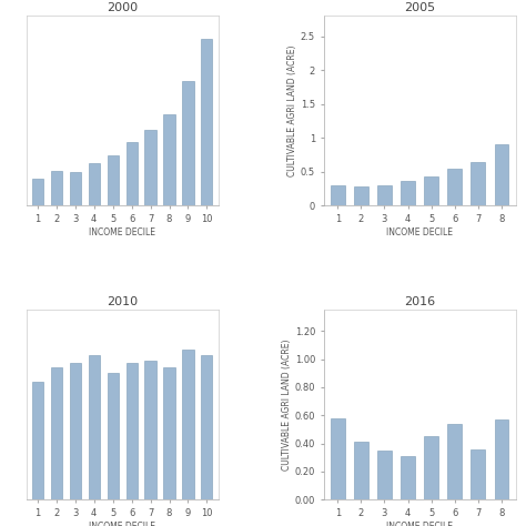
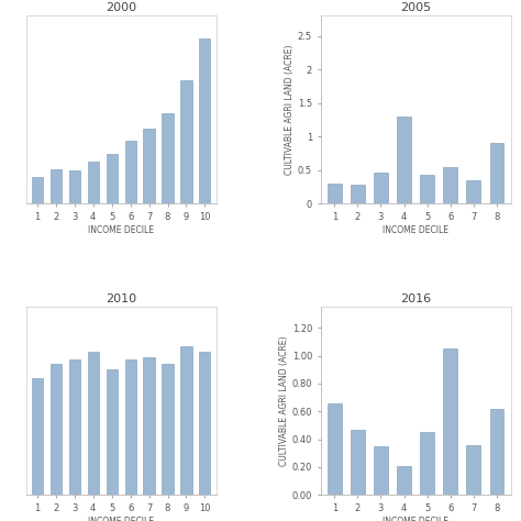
2005/3: 0.30 -> 0.46
2005/4: 0.36 -> 1.30
2005/7: 0.65 -> 0.34
2016/1: 0.58 -> 0.66
2016/2: 0.41 -> 0.47
2016/4: 0.31 -> 0.21
2016/6: 0.54 -> 1.05
2016/8: 0.57 -> 0.62
